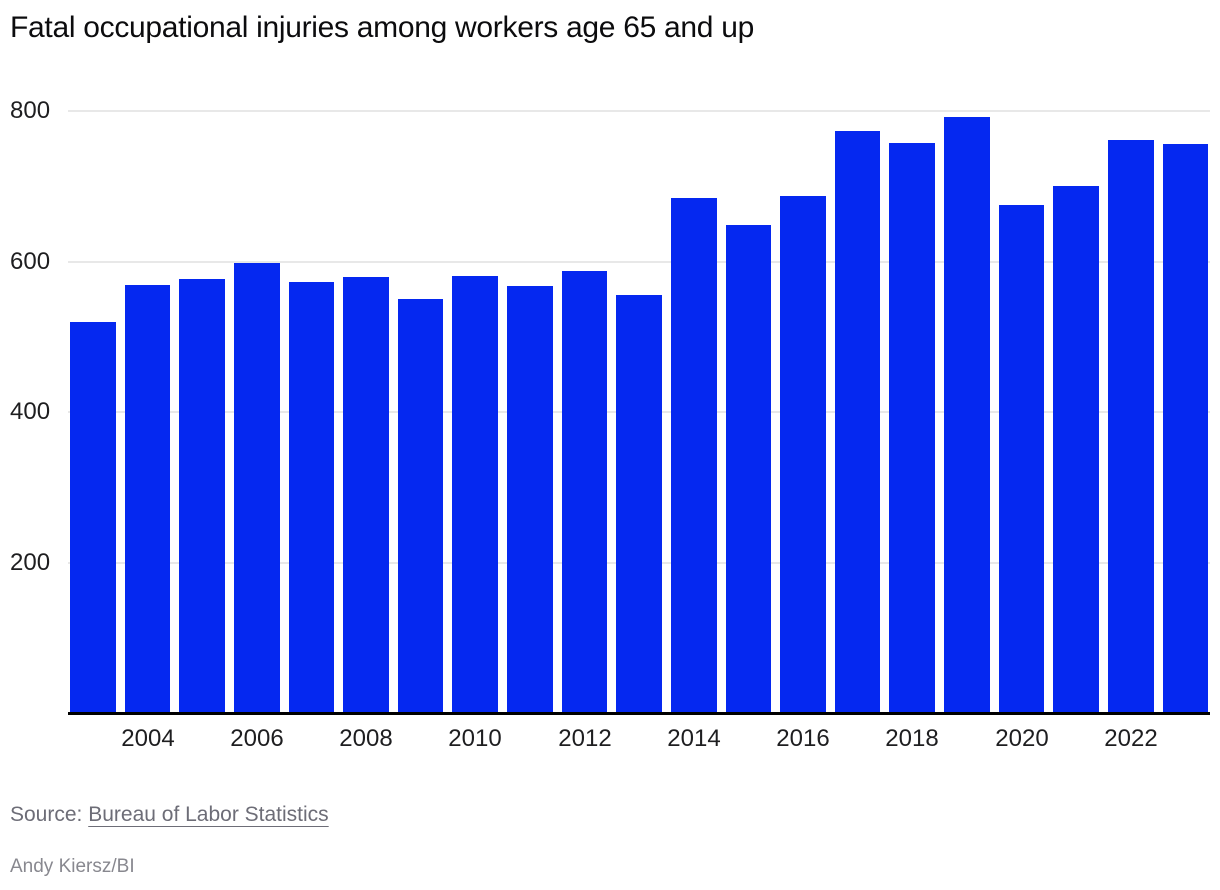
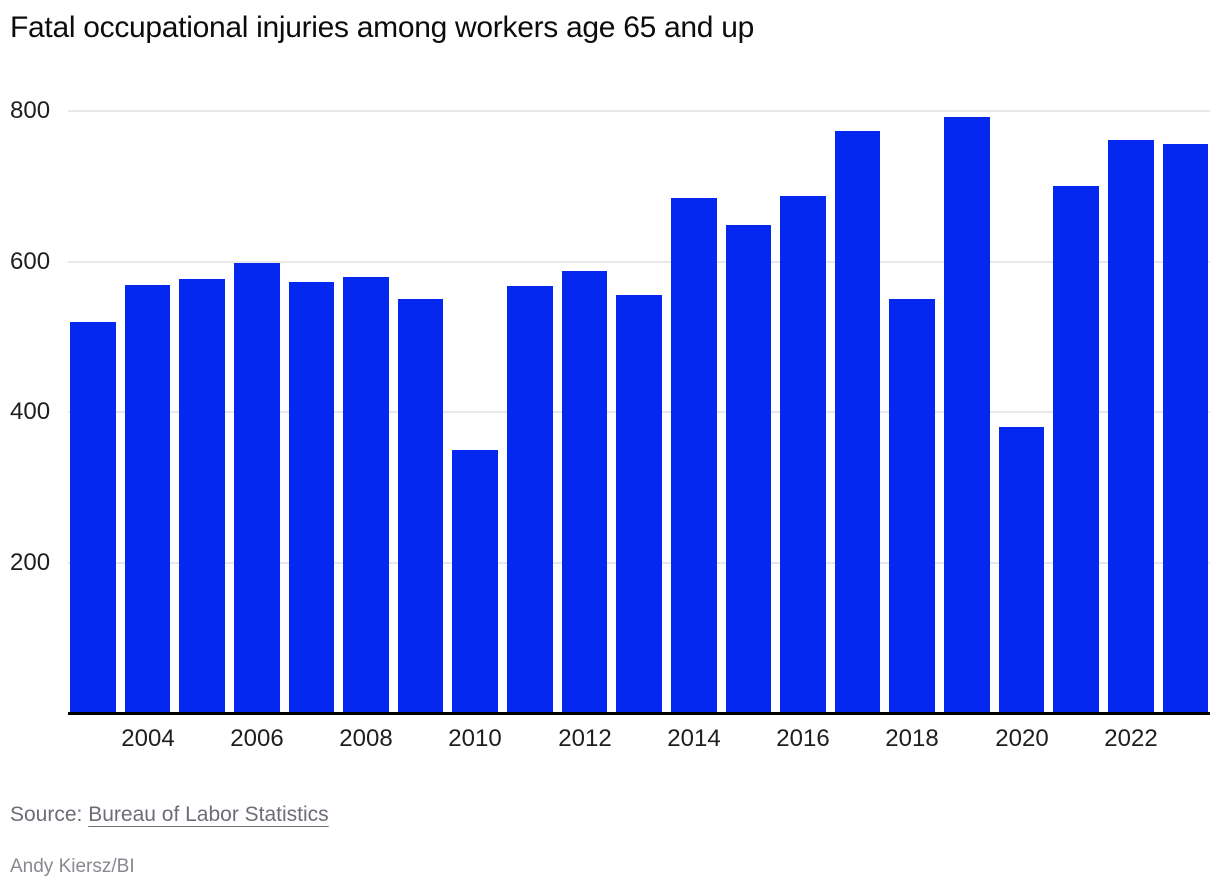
2010: 580 -> 350
2018: 760 -> 550
2020: 680 -> 380
